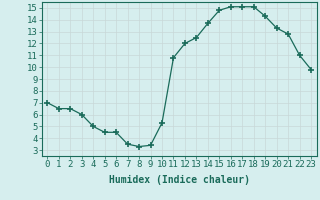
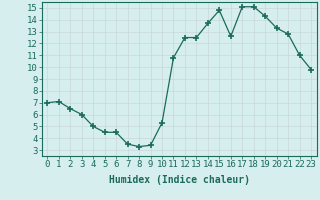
1: 6.5 -> 7.1
12: 12.0 -> 12.5
16: 15.1 -> 12.6
